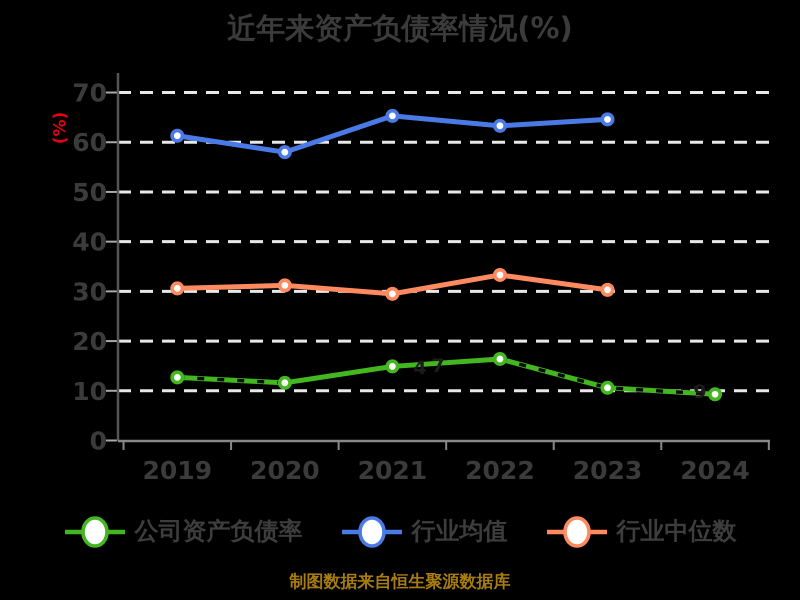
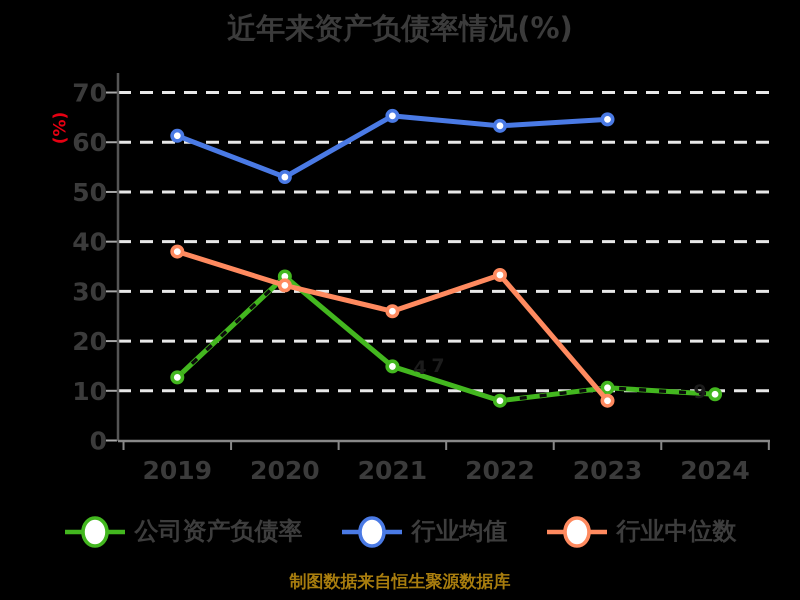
行业中位数/2019: 31 -> 38
公司资产负债率/2020: 12 -> 33
行业均值/2020: 58 -> 53
行业中位数/2021: 30 -> 26
公司资产负债率/2022: 16 -> 8
行业中位数/2023: 30 -> 8
